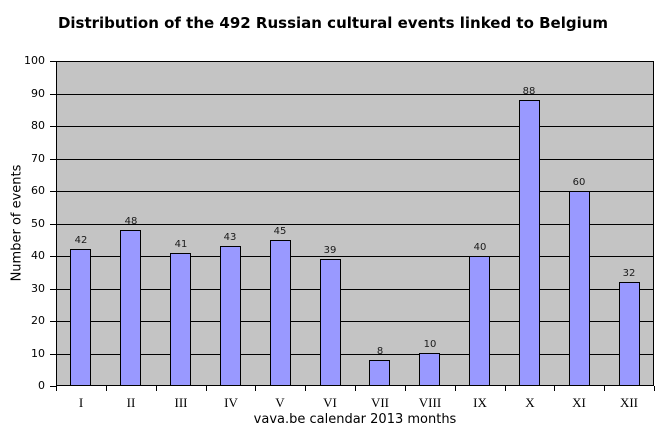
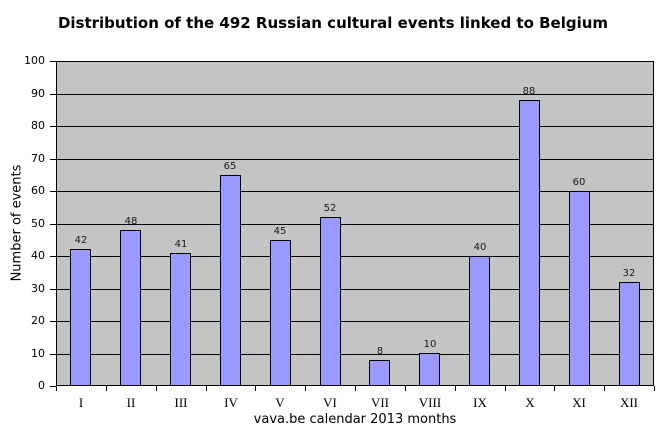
IV: 43 -> 65
VI: 39 -> 52
